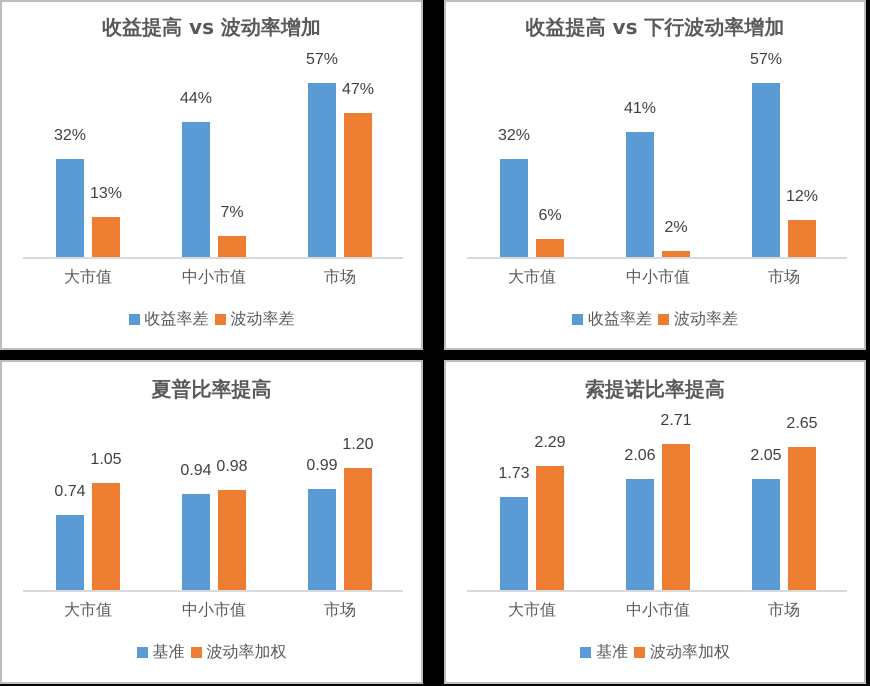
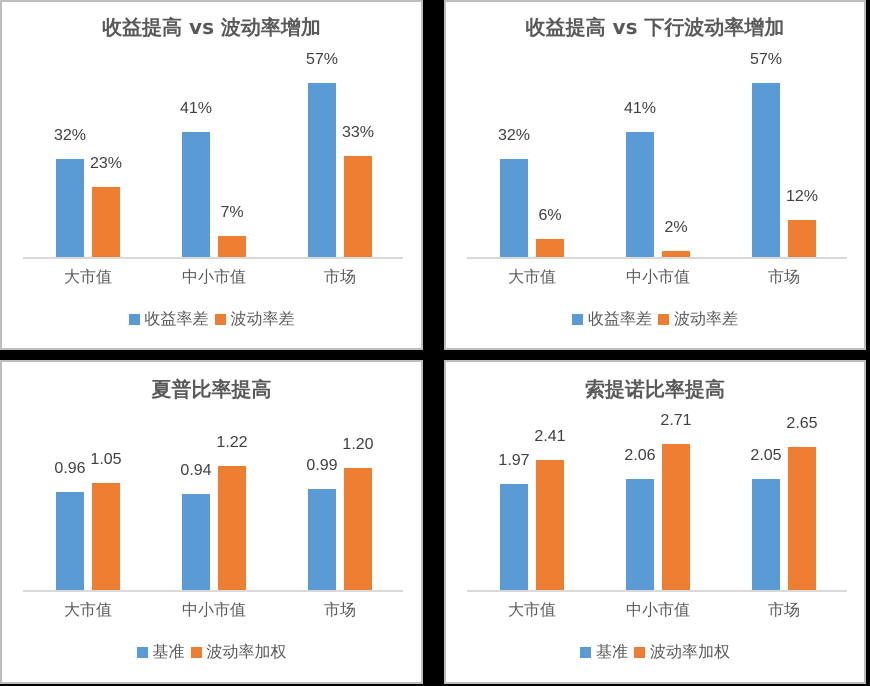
收益提高 vs 波动率增加/波动率差/大市值: 13% -> 23%
收益提高 vs 波动率增加/收益率差/中小市值: 44% -> 41%
收益提高 vs 波动率增加/波动率差/市场: 47% -> 33%
夏普比率提高/基准/大市值: 0.74 -> 0.96
夏普比率提高/波动率加权/中小市值: 0.98 -> 1.22
索提诺比率提高/基准/大市值: 1.73 -> 1.97
索提诺比率提高/波动率加权/大市值: 2.29 -> 2.41
